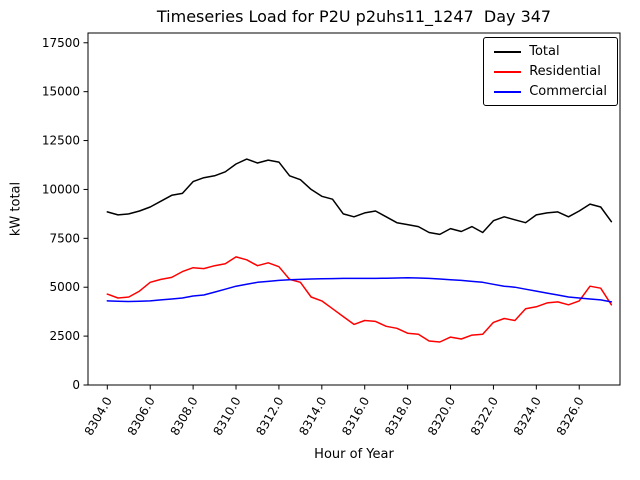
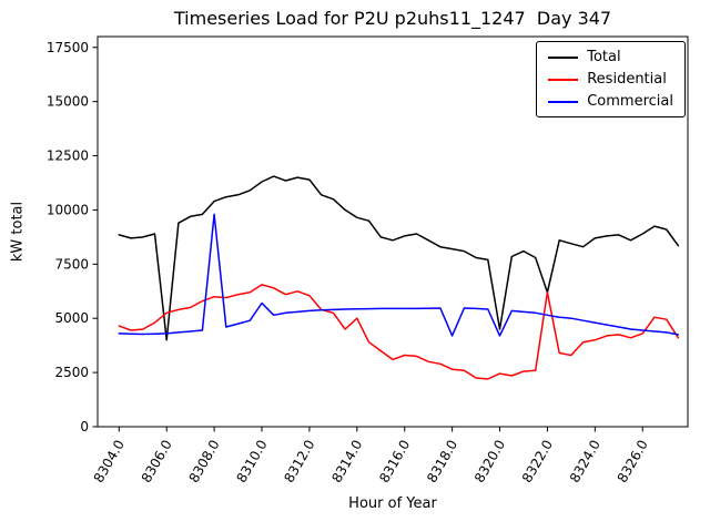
Total/8306.0: 9100 -> 4000
Commercial/8308.0: 4600 -> 9800
Commercial/8310.0: 5000 -> 5700
Residential/8314.0: 4300 -> 5000
Commercial/8318.0: 5500 -> 4200
Total/8320.0: 8000 -> 4500
Commercial/8320.0: 5400 -> 4200
Total/8322.0: 8400 -> 6200
Residential/8322.0: 3200 -> 6200
